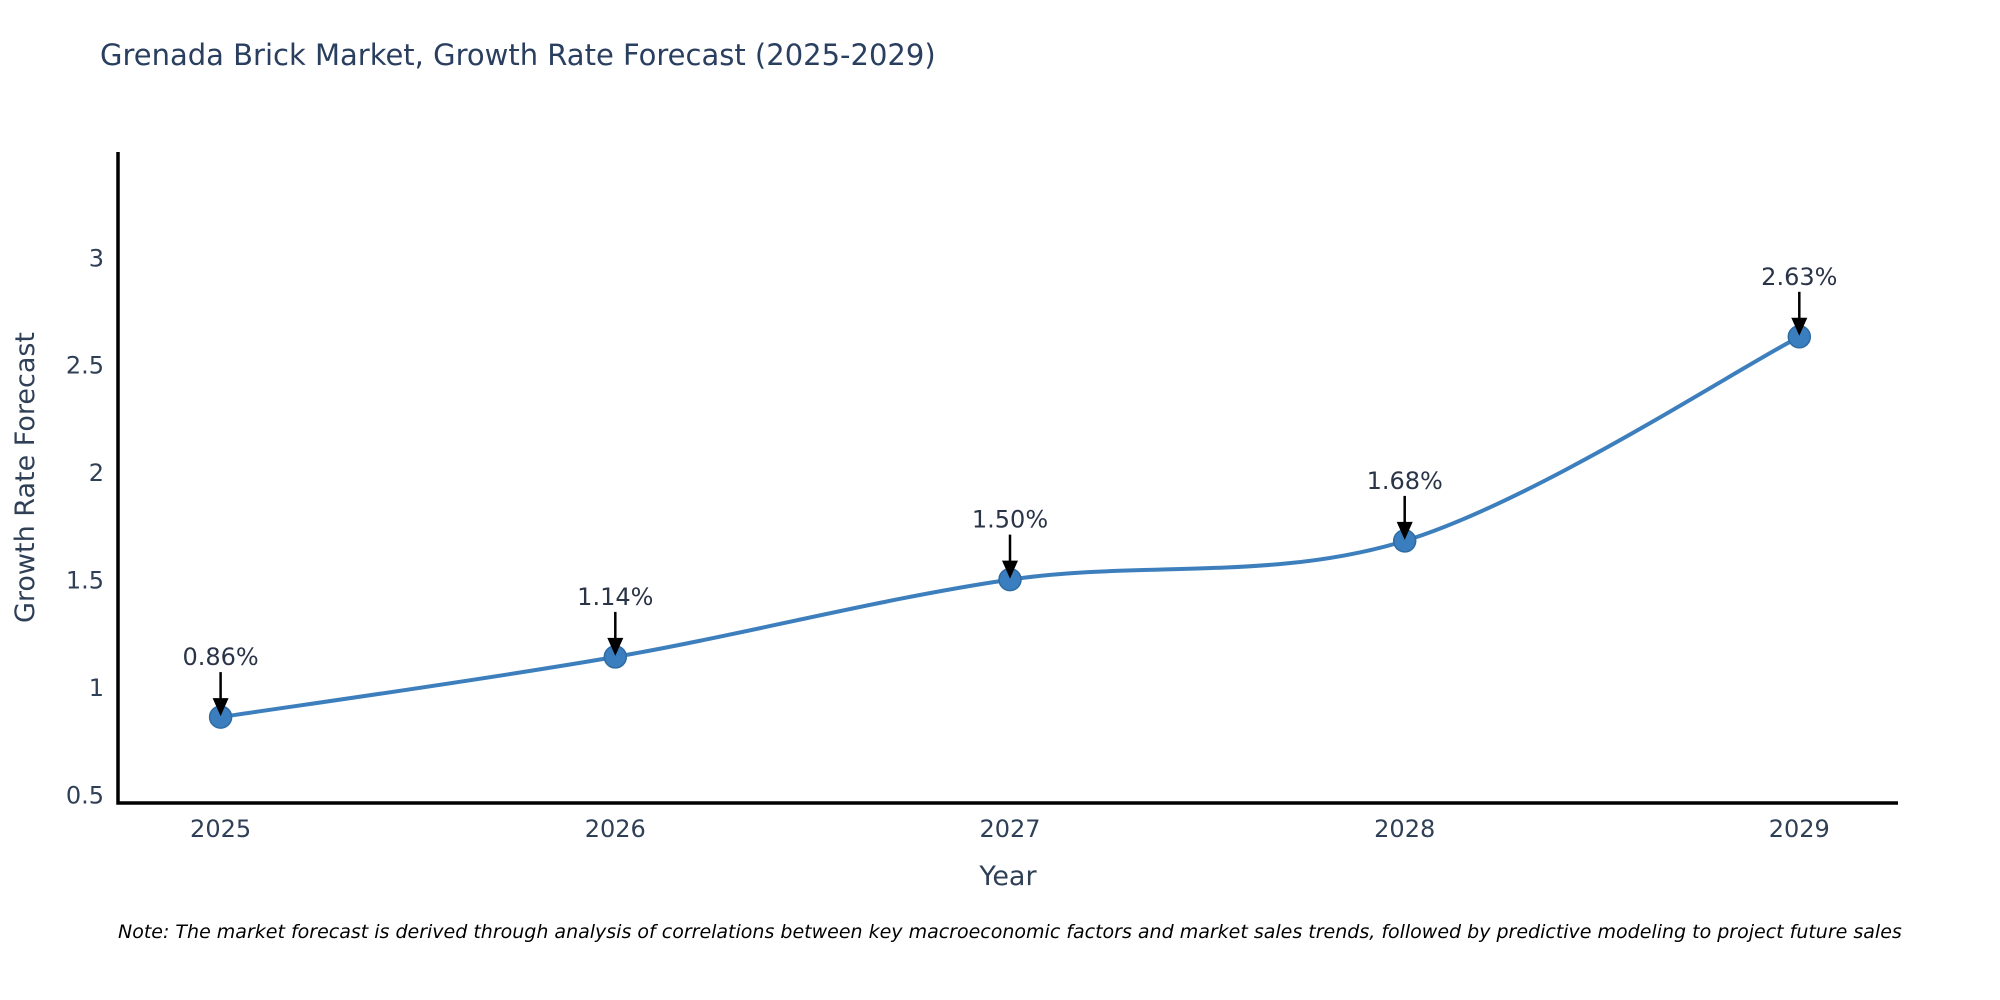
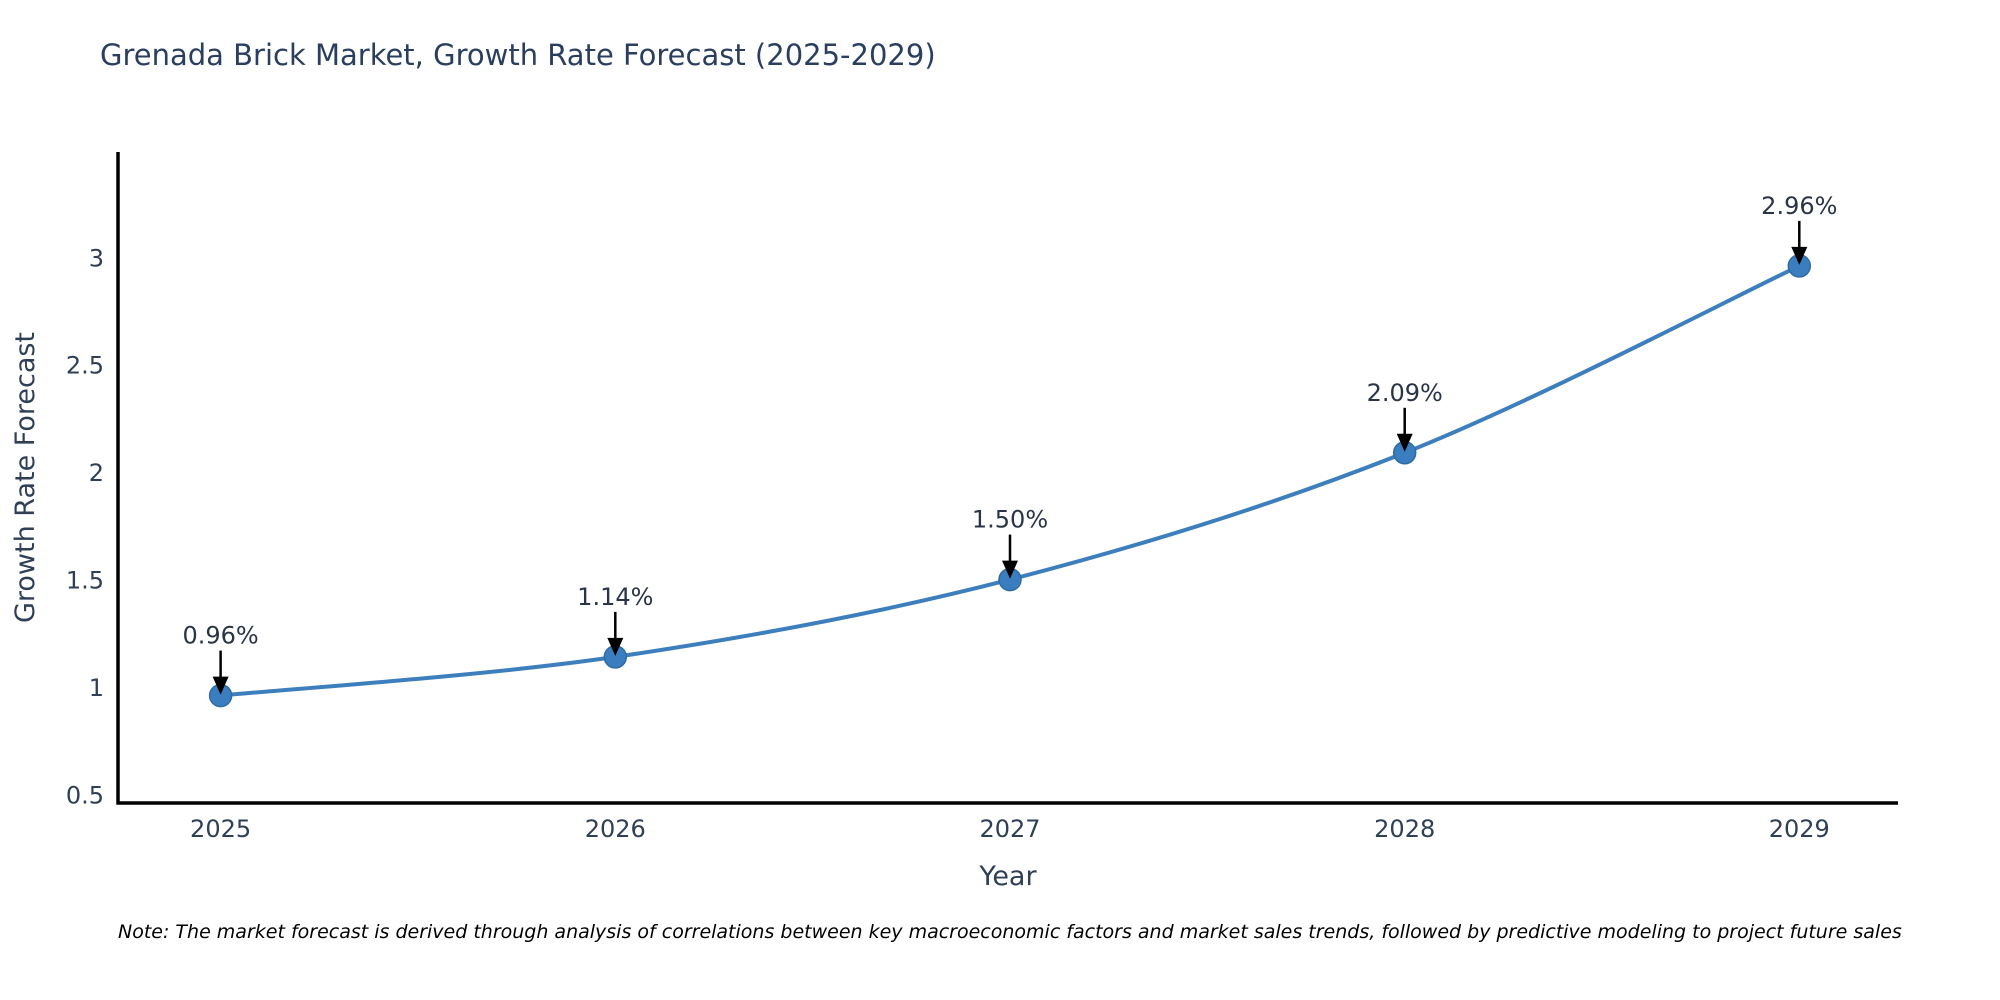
2025: 0.86% -> 0.96%
2028: 1.68% -> 2.09%
2029: 2.63% -> 2.96%
